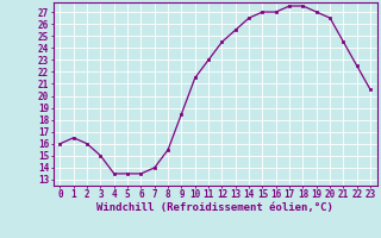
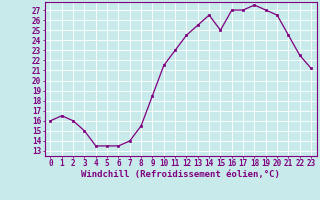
15: 27.0 -> 25.0
17: 27.5 -> 27.0
23: 20.5 -> 21.2
